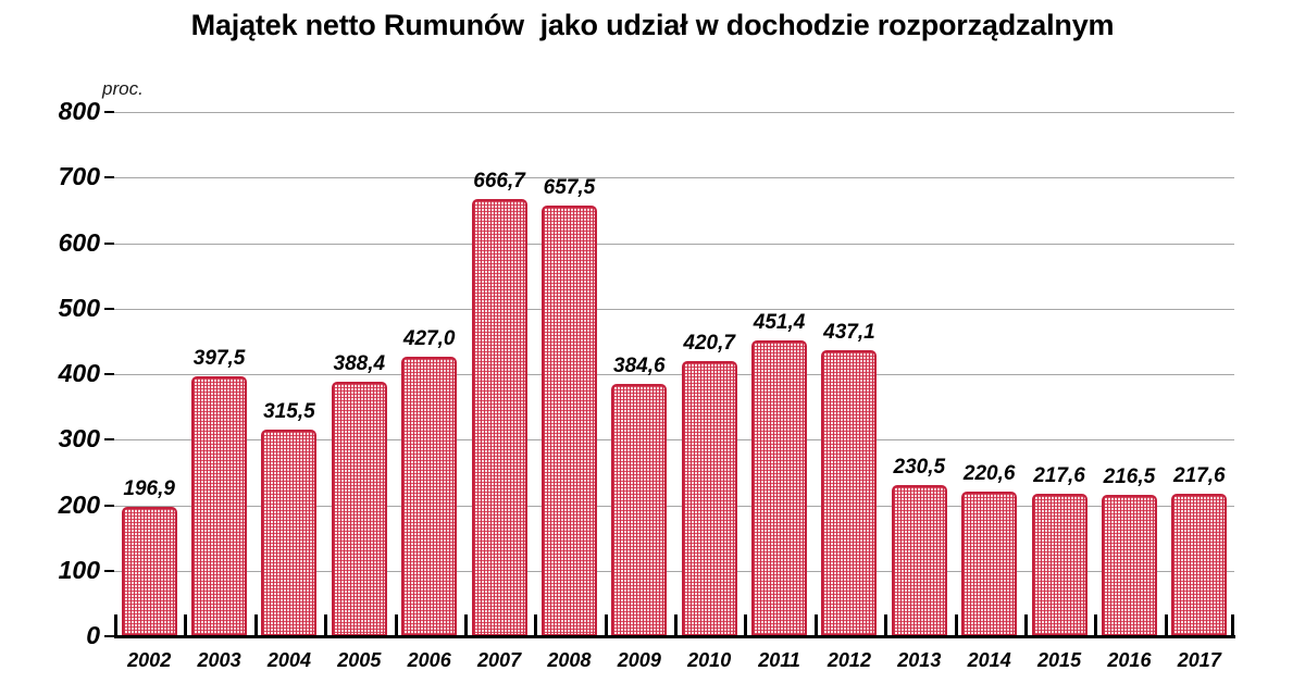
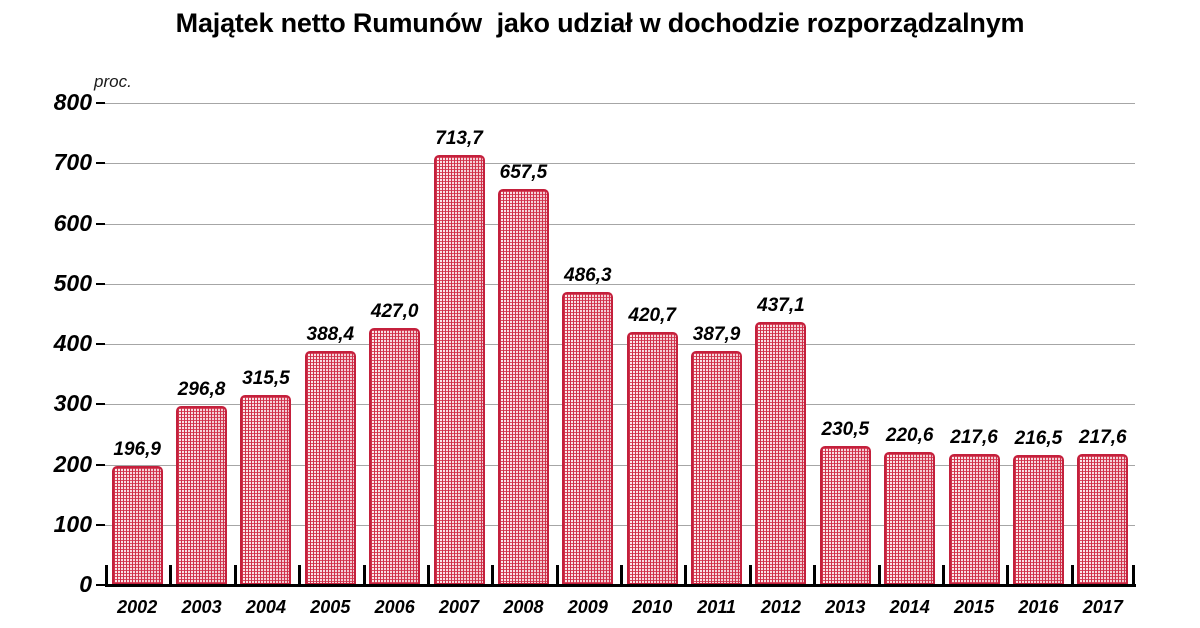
2003: 397,5 -> 296,8
2007: 666,7 -> 713,7
2009: 384,6 -> 486,3
2011: 451,4 -> 387,9
